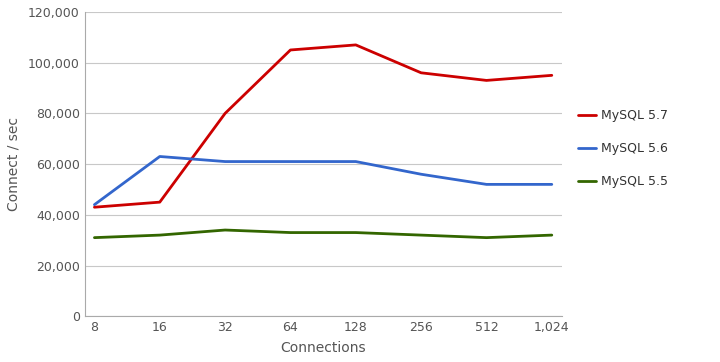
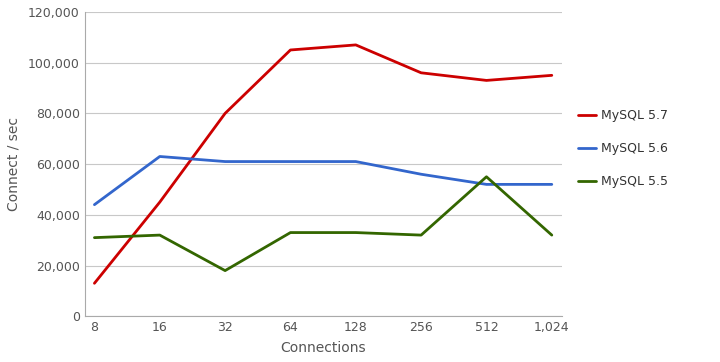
MySQL 5.7/8: 43,000 -> 13,000
MySQL 5.5/32: 34,000 -> 18,000
MySQL 5.5/512: 31,000 -> 55,000
